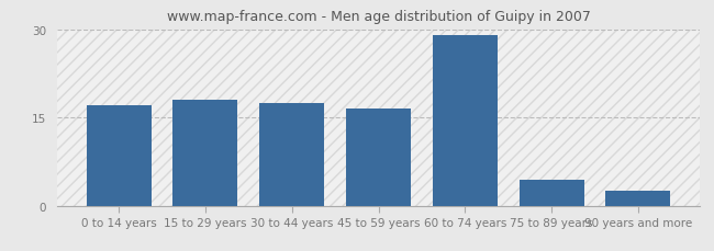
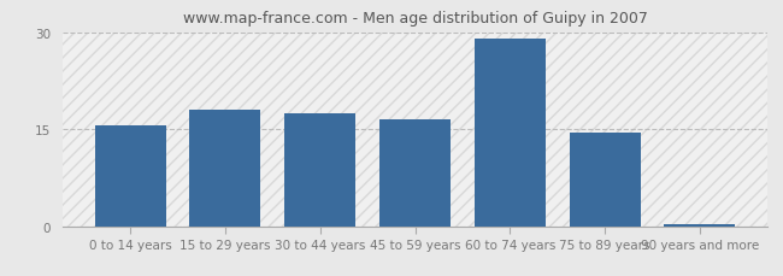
0 to 14 years: 17.0 -> 15.5
75 to 89 years: 4.4 -> 14.5
90 years and more: 2.6 -> 0.3
